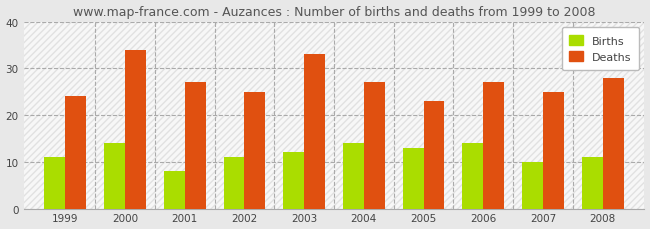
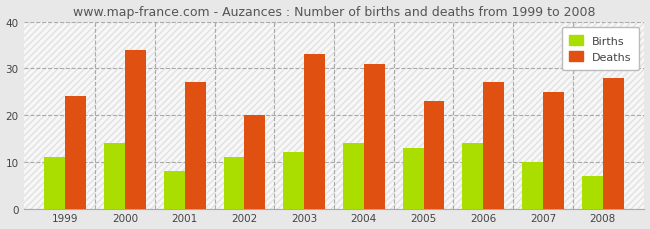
Deaths/2002: 25 -> 20
Deaths/2004: 27 -> 31
Births/2008: 11 -> 7
